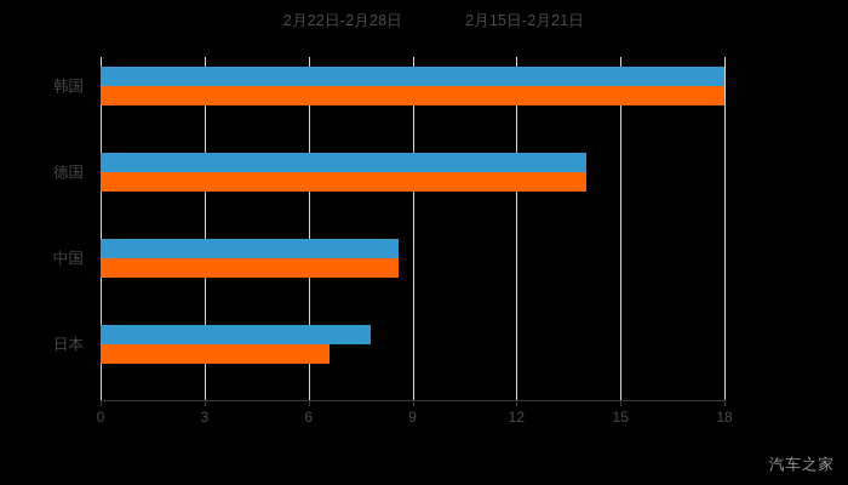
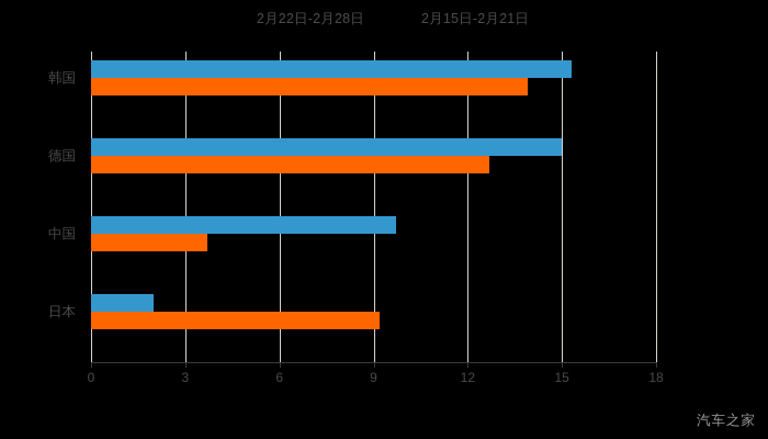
2月22日-2月28日/韩国: 18.0 -> 15.3
2月15日-2月21日/韩国: 18.0 -> 13.9
2月22日-2月28日/德国: 14.0 -> 15.0
2月15日-2月21日/德国: 14.0 -> 12.7
2月22日-2月28日/中国: 8.6 -> 9.7
2月15日-2月21日/中国: 8.6 -> 3.7
2月22日-2月28日/日本: 7.8 -> 2.0
2月15日-2月21日/日本: 6.6 -> 9.2
